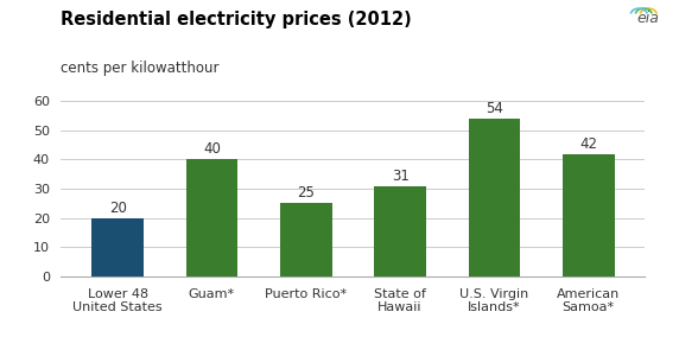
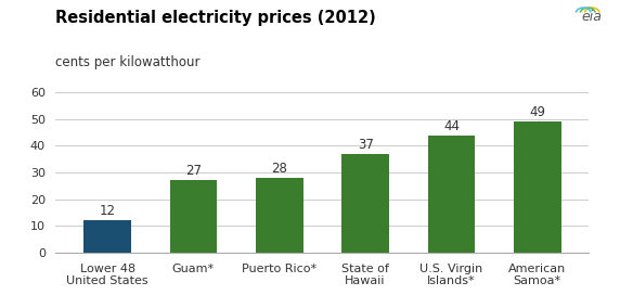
Lower 48 United States: 20 -> 12
Guam*: 40 -> 27
Puerto Rico*: 25 -> 28
State of Hawaii: 31 -> 37
U.S. Virgin Islands*: 54 -> 44
American Samoa*: 42 -> 49
